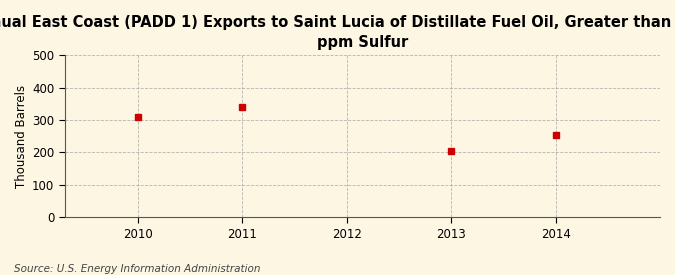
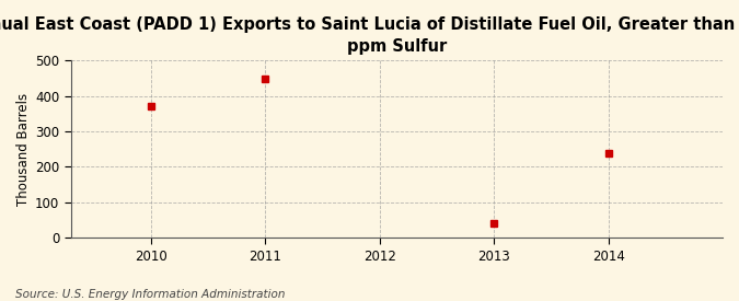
2010: 310 -> 370
2011: 340 -> 447
2013: 205 -> 40
2014: 255 -> 237
